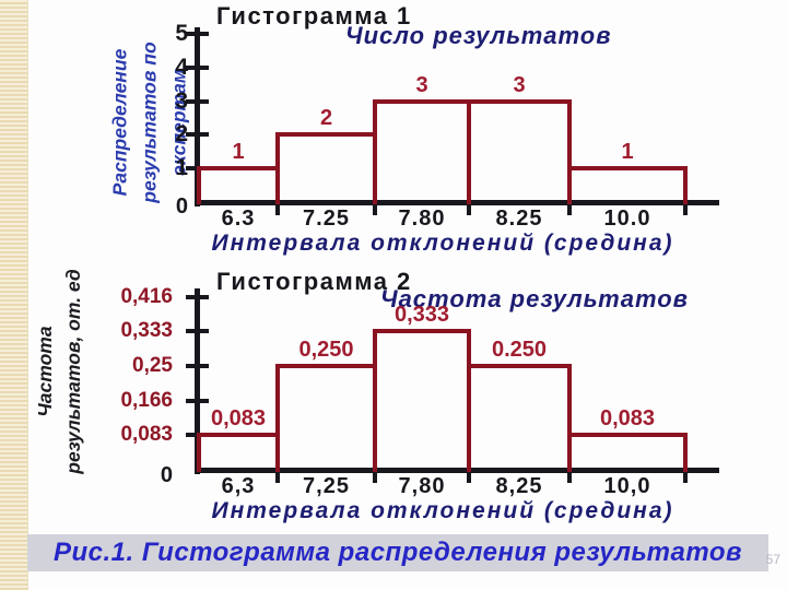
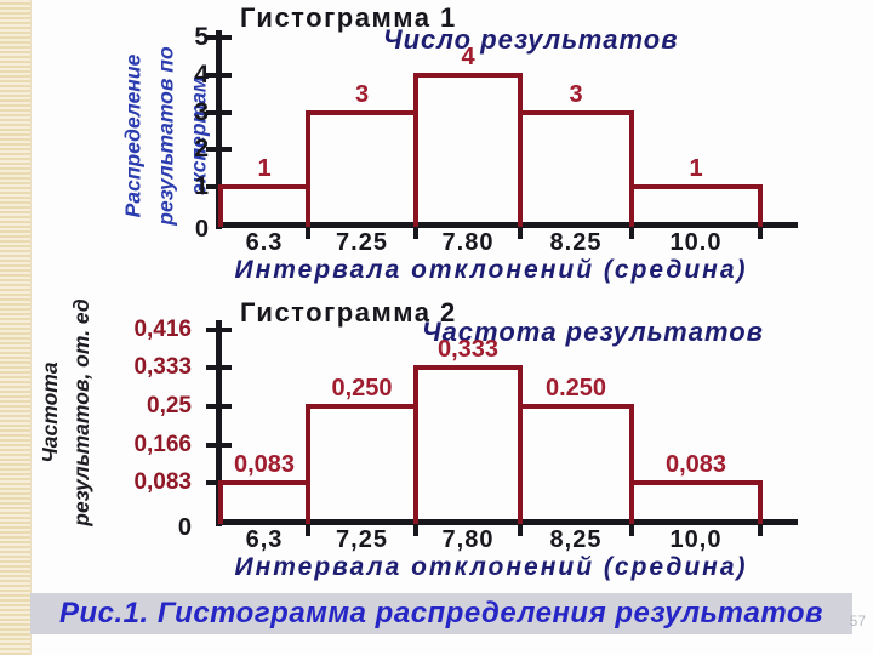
Гистограмма 1/7.25: 2 -> 3
Гистограмма 1/7.80: 3 -> 4
